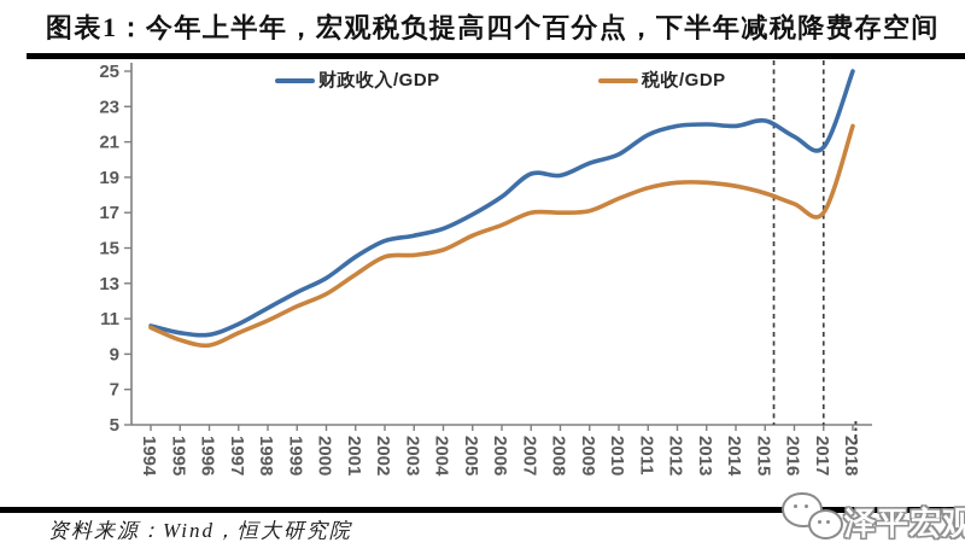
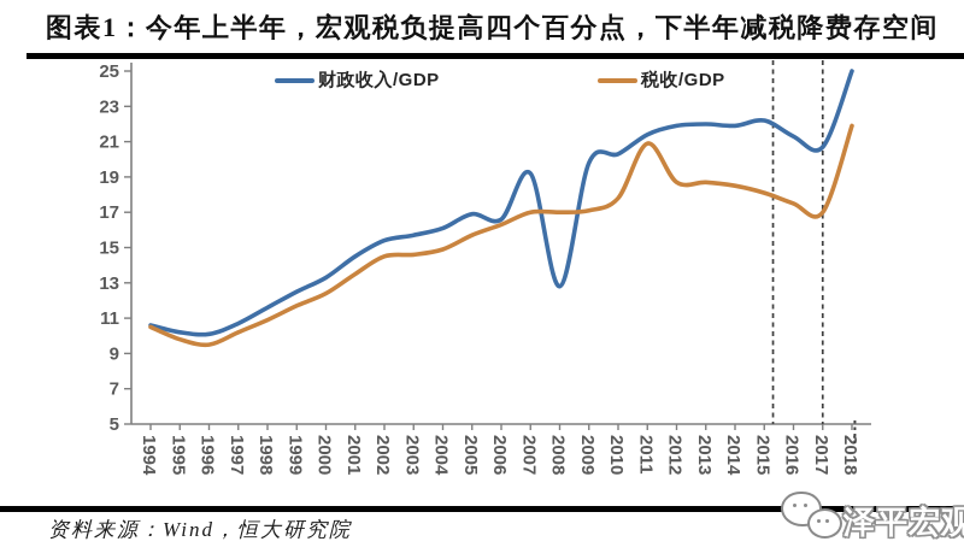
财政收入/GDP/2006: 17.9 -> 16.6
财政收入/GDP/2008: 19.1 -> 12.8
税收/GDP/2011: 18.4 -> 20.9
